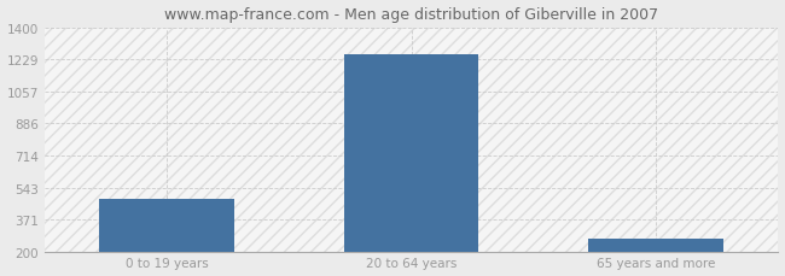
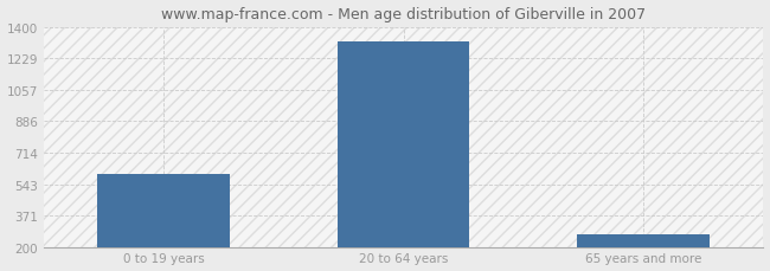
0 to 19 years: 480 -> 600
20 to 64 years: 1260 -> 1320
